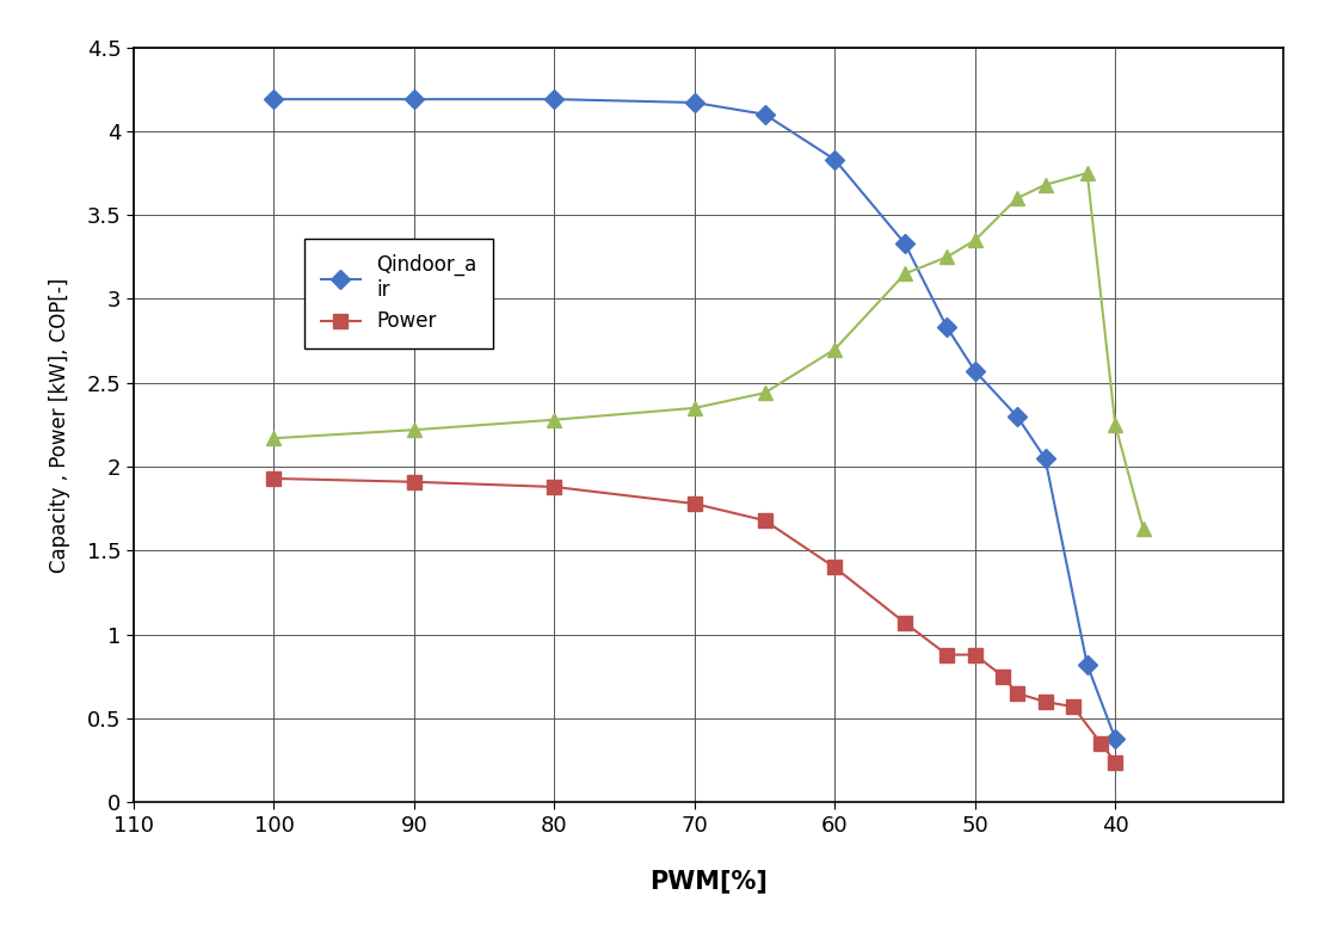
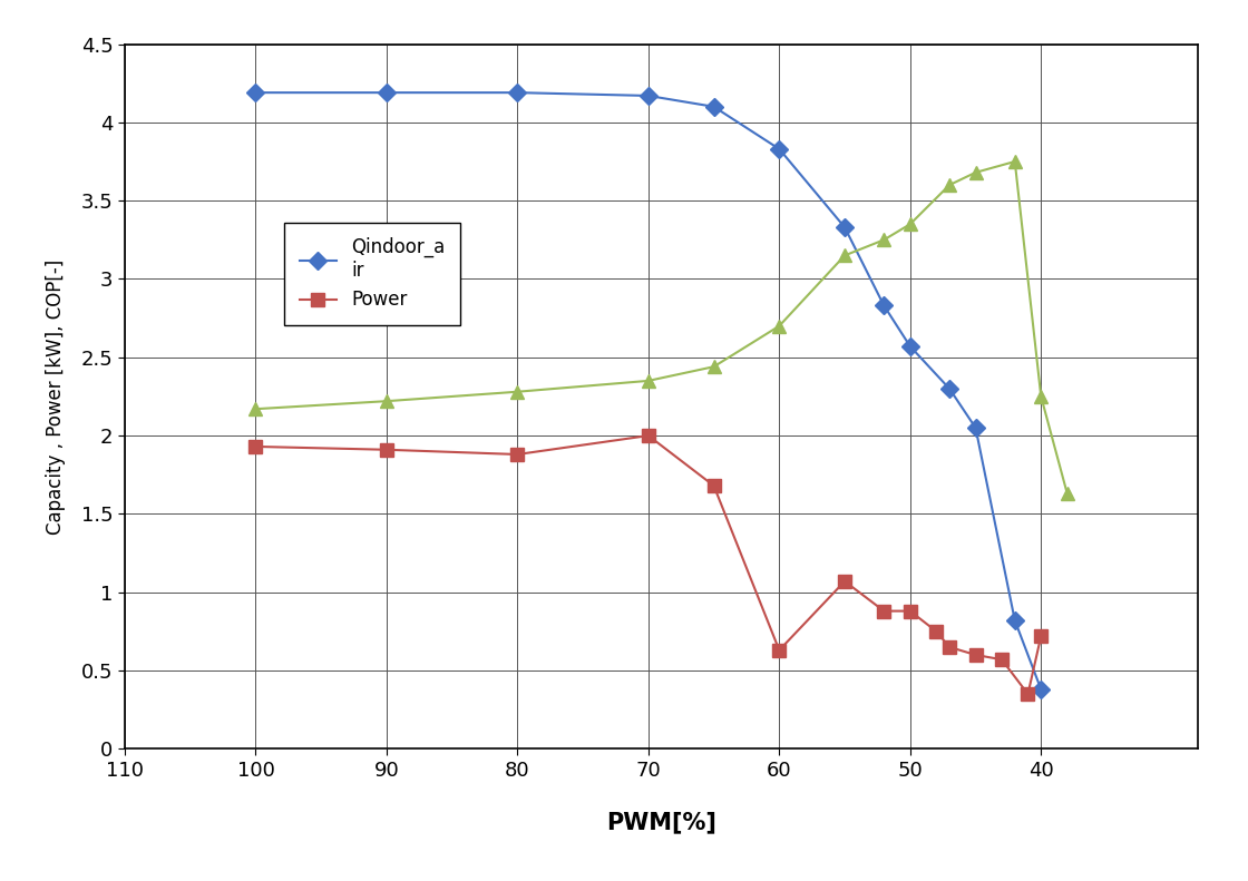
Power/70: 1.78 -> 2.00
Power/60: 1.40 -> 0.63
Power/40: 0.24 -> 0.72
